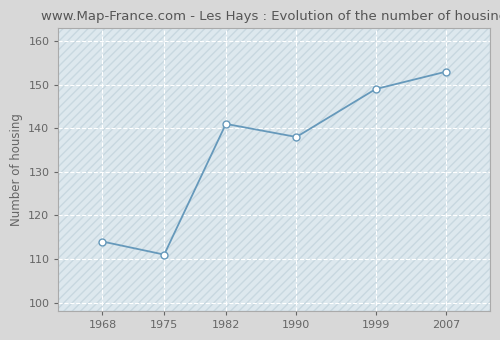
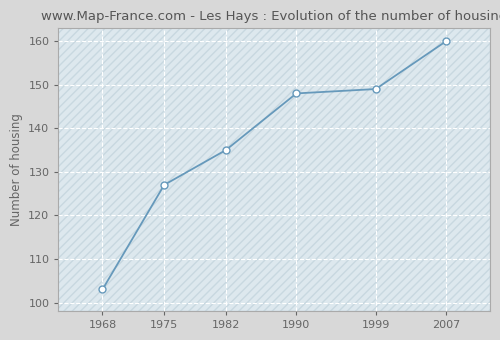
1968: 114 -> 103
1975: 111 -> 127
1982: 141 -> 135
1990: 138 -> 148
2007: 153 -> 160
